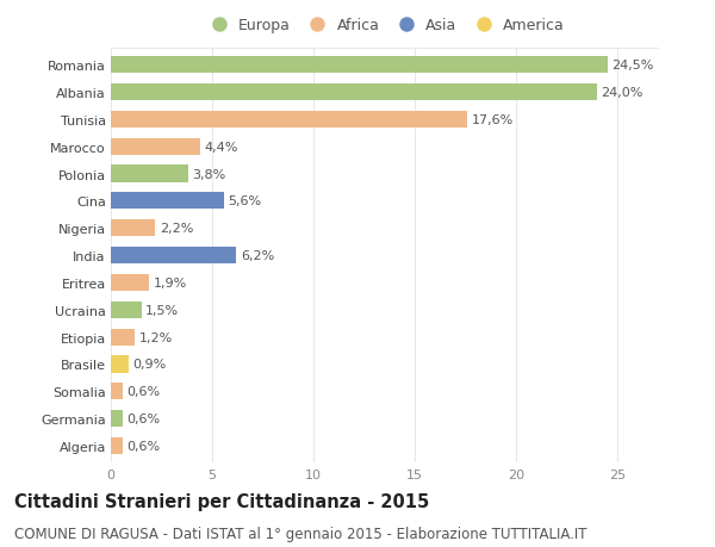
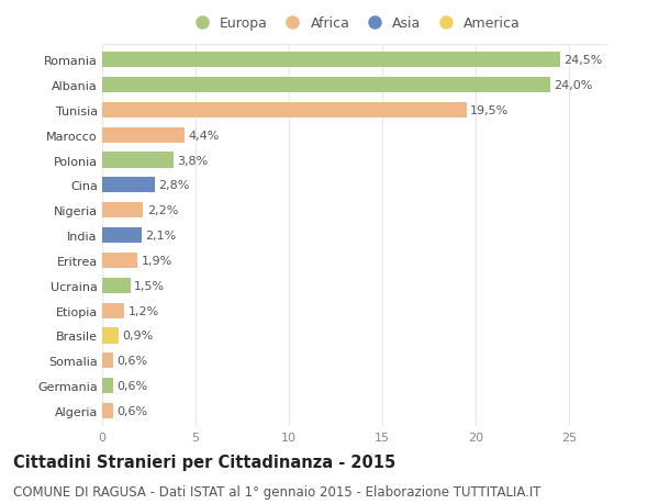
Tunisia: 17,6% -> 19,5%
Cina: 5,6% -> 2,8%
India: 6,2% -> 2,1%
